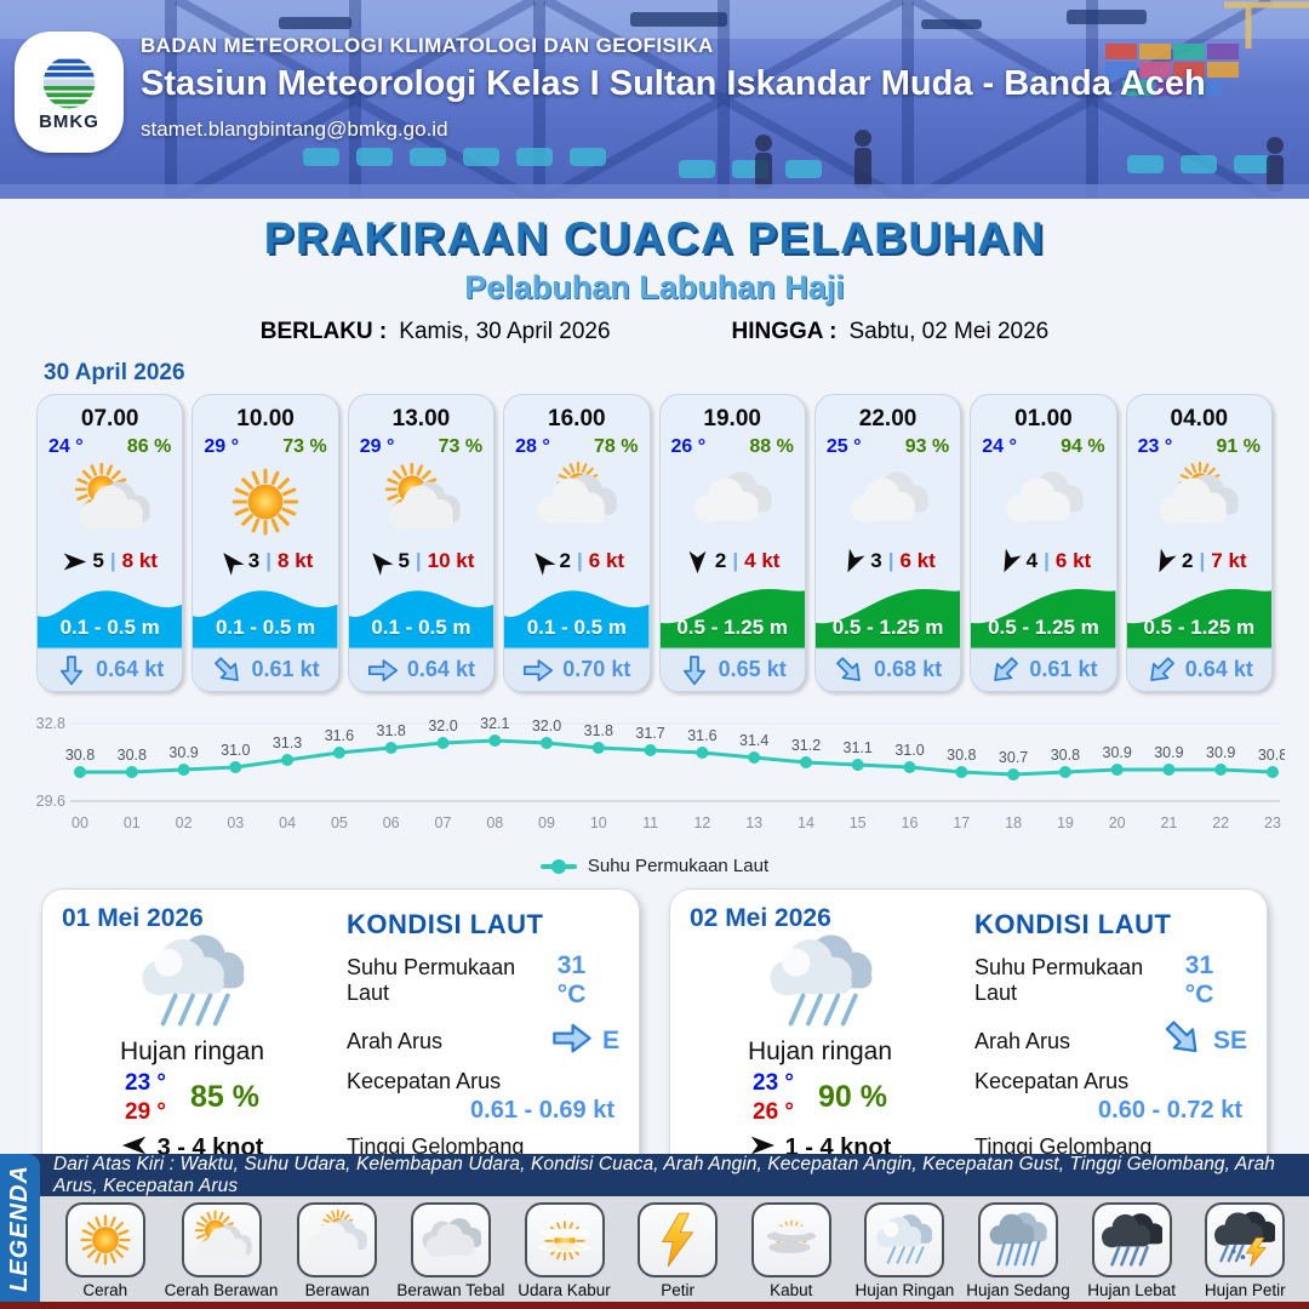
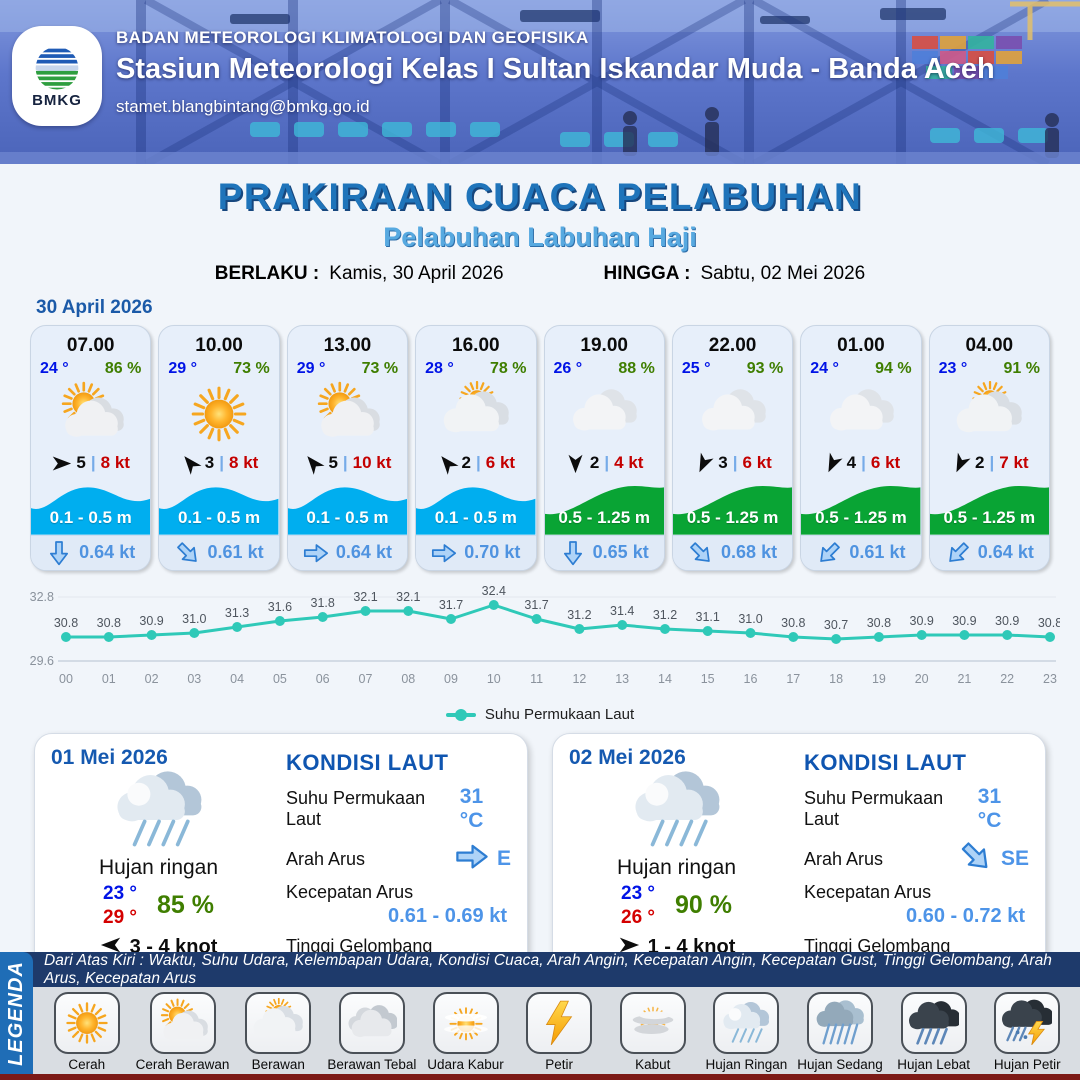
07: 32.0 -> 32.1
09: 32.0 -> 31.7
10: 31.8 -> 32.4
12: 31.6 -> 31.2
